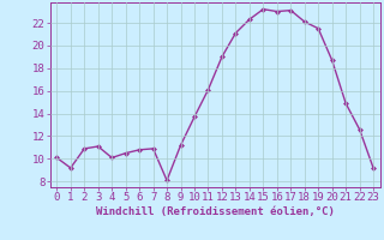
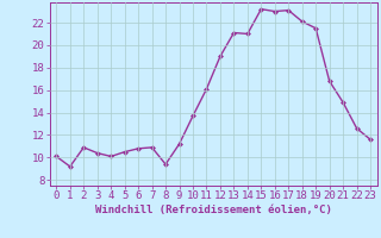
3: 11.1 -> 10.4
8: 8.1 -> 9.4
14: 22.3 -> 21.0
20: 18.7 -> 16.8
23: 9.2 -> 11.6
